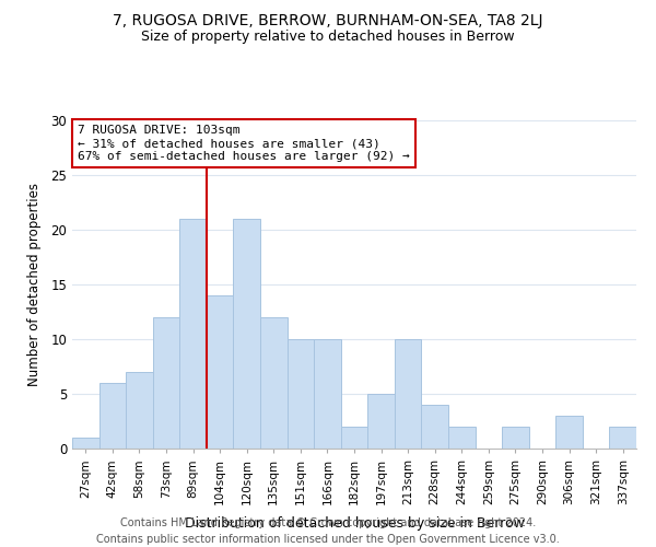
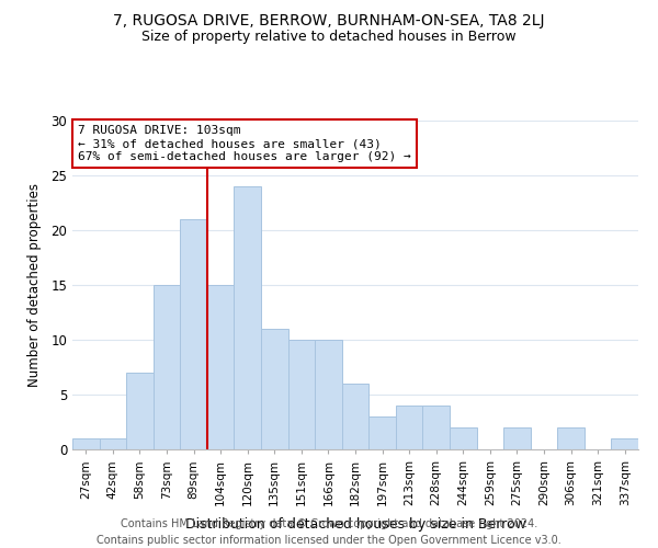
42sqm: 6 -> 1
73sqm: 12 -> 15
104sqm: 14 -> 15
120sqm: 21 -> 24
135sqm: 12 -> 11
182sqm: 2 -> 6
197sqm: 5 -> 3
213sqm: 10 -> 4
306sqm: 3 -> 2
337sqm: 2 -> 1
